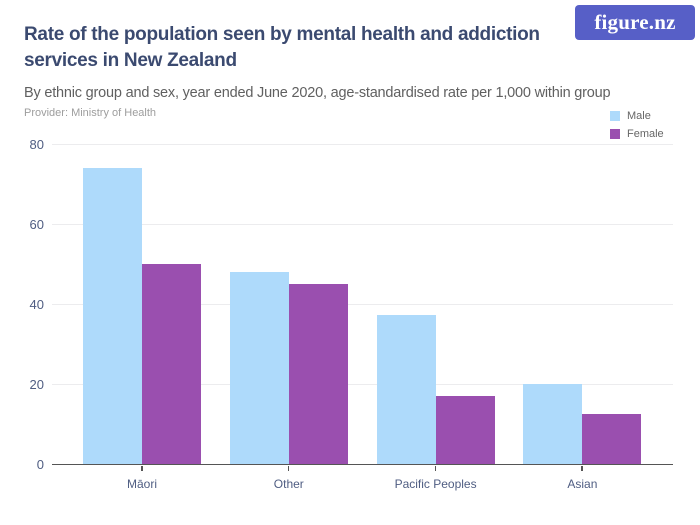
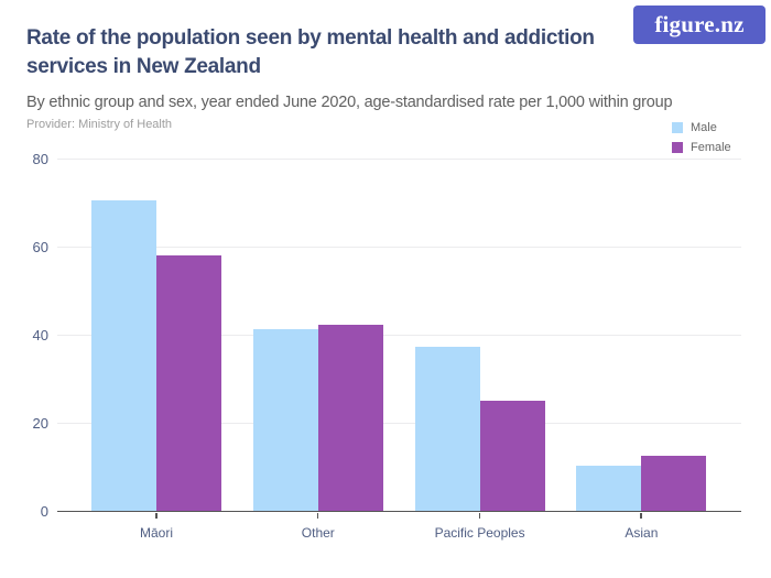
Male/Māori: 74 -> 70
Female/Māori: 50 -> 58
Male/Other: 48 -> 41
Female/Other: 45 -> 42
Female/Pacific Peoples: 17 -> 25
Male/Asian: 20 -> 10
